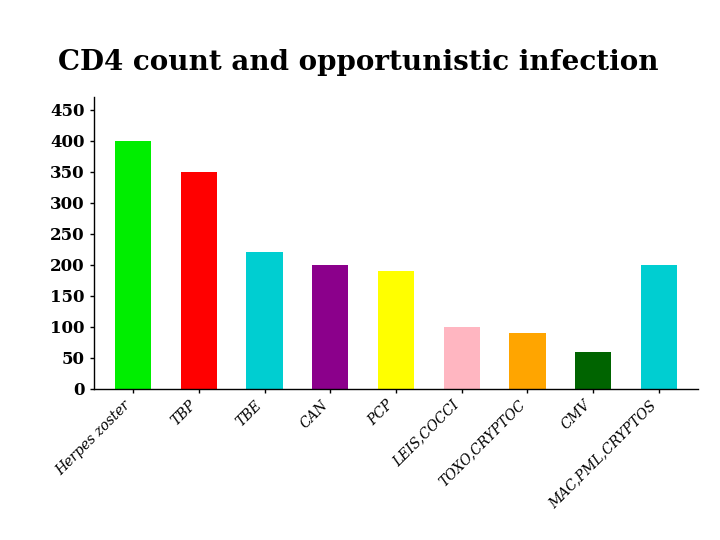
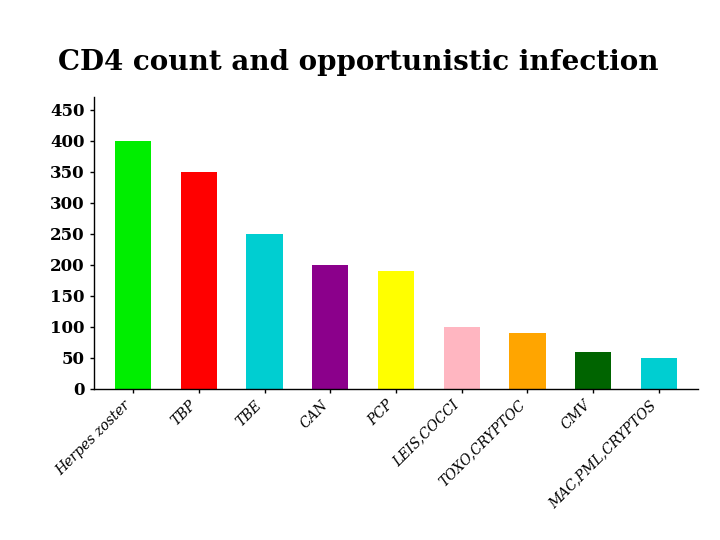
TBE: 220 -> 250
MAC,PML,CRYPTOS: 200 -> 50
